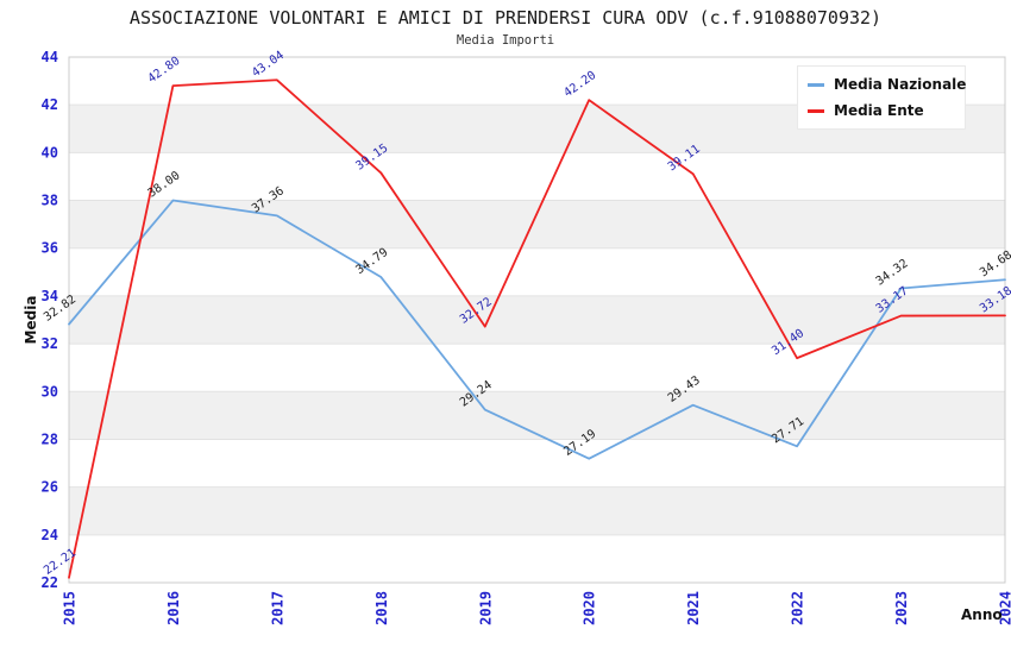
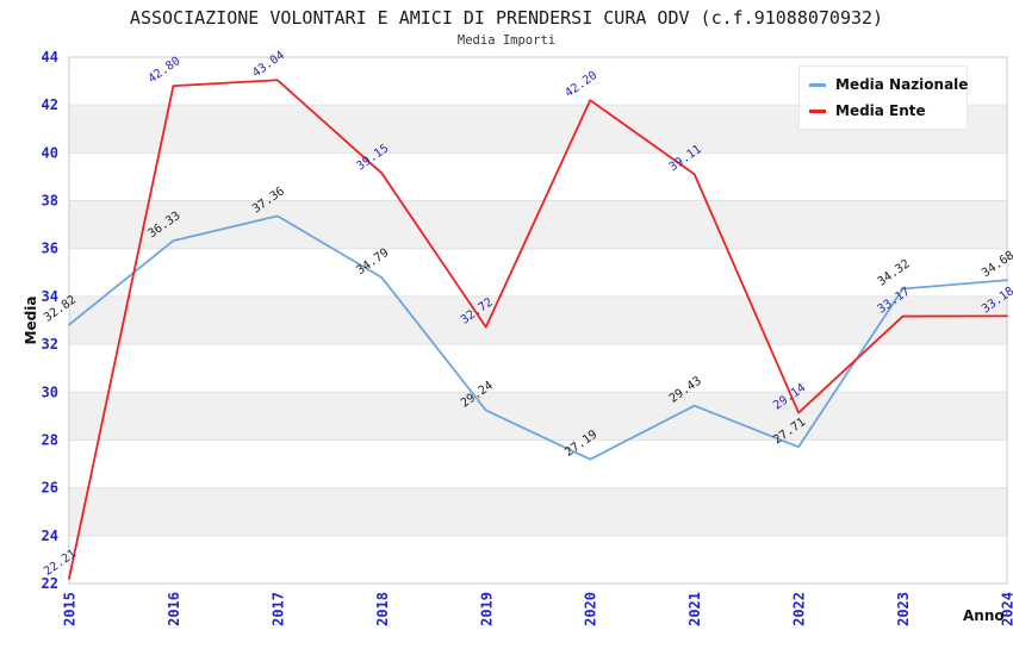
Media Nazionale/2016: 38.00 -> 36.33
Media Ente/2022: 31.40 -> 29.14
